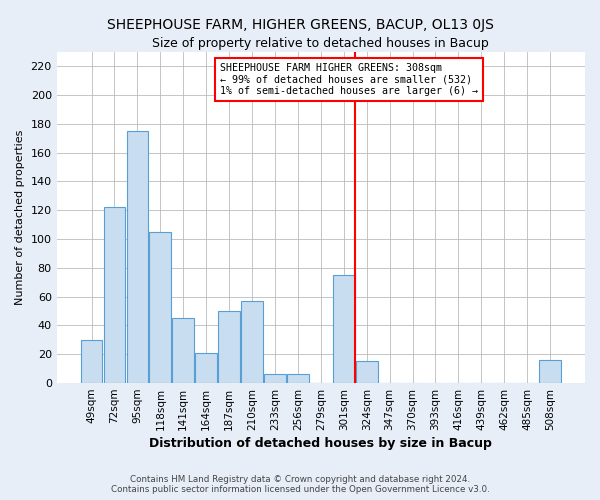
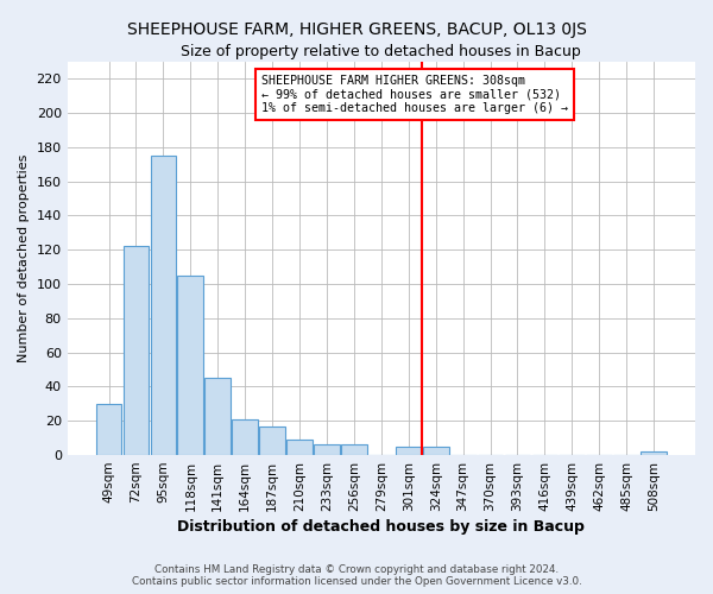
187sqm: 50 -> 17
210sqm: 57 -> 9
301sqm: 75 -> 5
324sqm: 15 -> 5
508sqm: 16 -> 2
